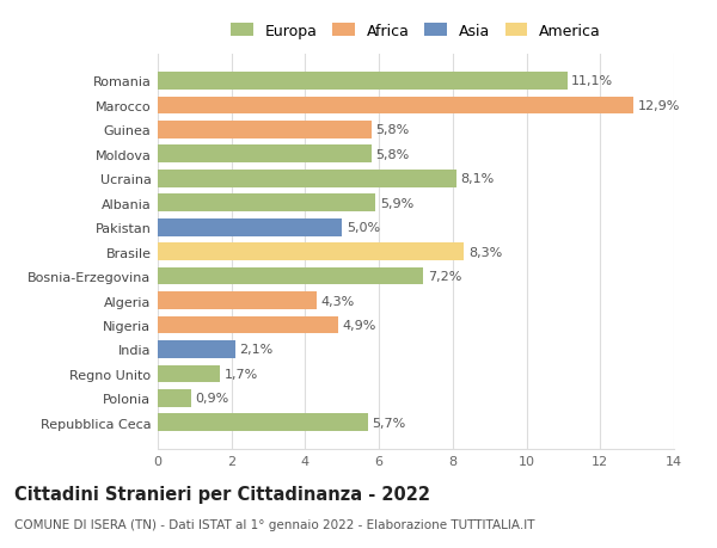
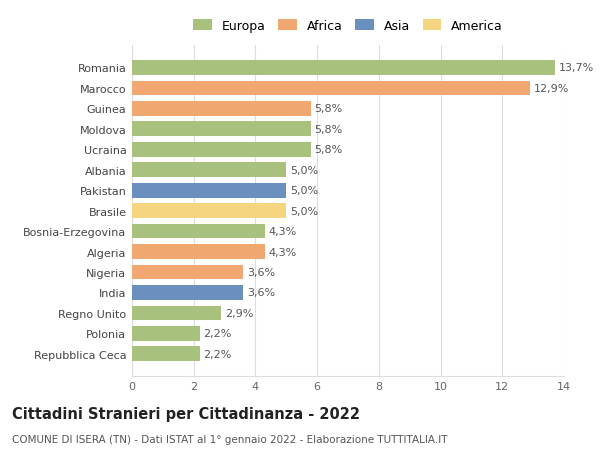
Romania: 11,1% -> 13,7%
Ucraina: 8,1% -> 5,8%
Albania: 5,9% -> 5,0%
Brasile: 8,3% -> 5,0%
Bosnia-Erzegovina: 7,2% -> 4,3%
Nigeria: 4,9% -> 3,6%
India: 2,1% -> 3,6%
Regno Unito: 1,7% -> 2,9%
Polonia: 0,9% -> 2,2%
Repubblica Ceca: 5,7% -> 2,2%
